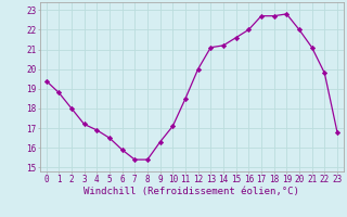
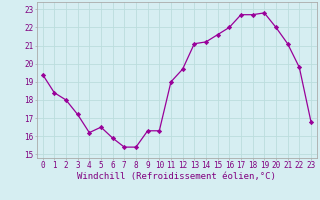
1: 18.8 -> 18.4
4: 16.9 -> 16.2
10: 17.1 -> 16.3
11: 18.5 -> 19.0
12: 20.0 -> 19.7
